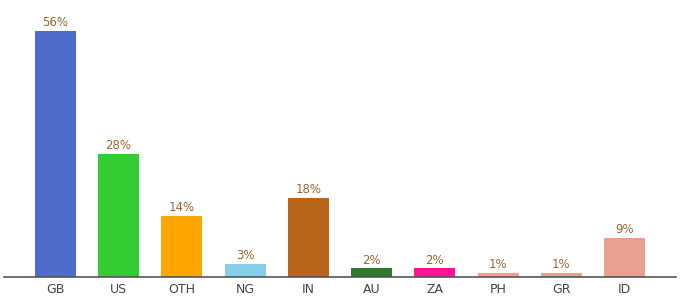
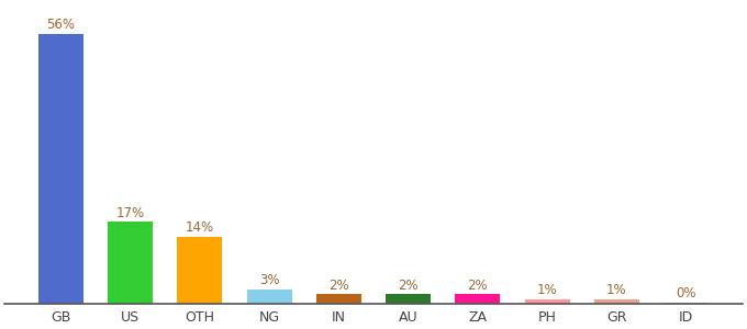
US: 28% -> 17%
IN: 18% -> 2%
ID: 9% -> 0%
